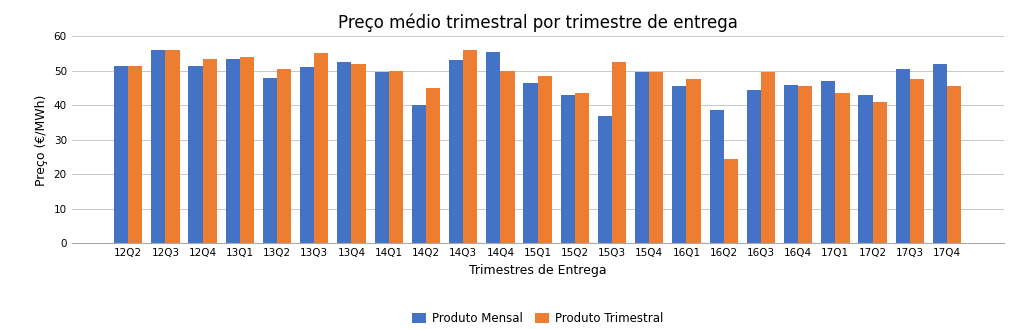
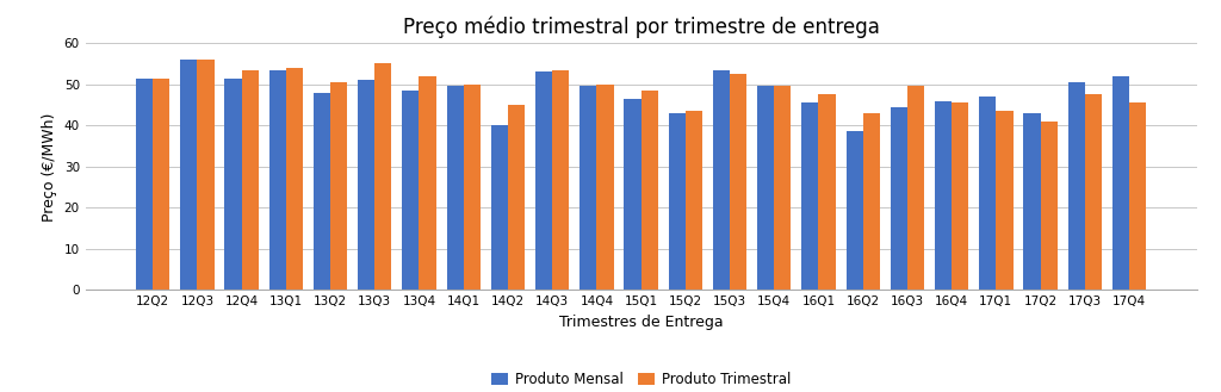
Produto Mensal/13Q4: 52.5 -> 48.5
Produto Trimestral/14Q3: 56.0 -> 53.5
Produto Mensal/14Q4: 55.5 -> 49.5
Produto Mensal/15Q3: 37.0 -> 53.5
Produto Trimestral/16Q2: 24.5 -> 43.0
